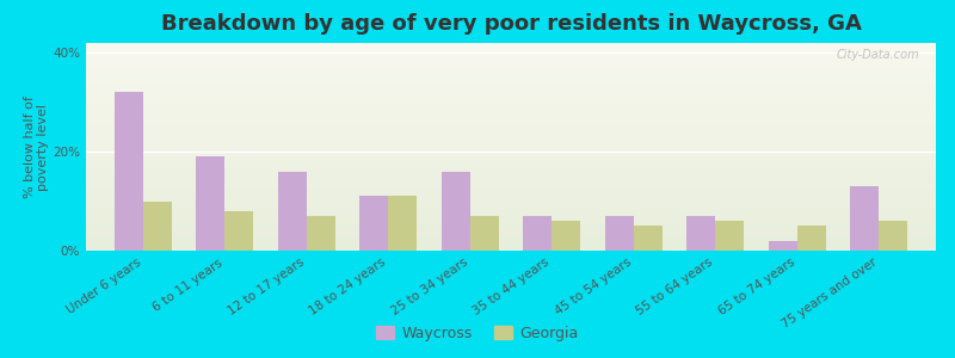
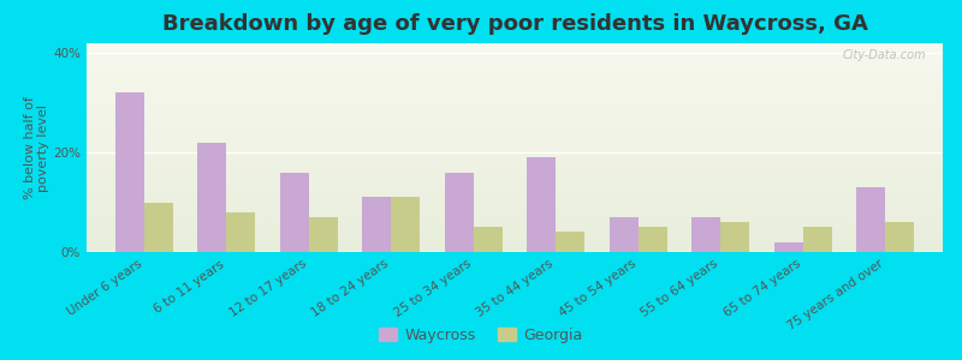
Waycross/6 to 11 years: 19% -> 22%
Georgia/25 to 34 years: 7% -> 5%
Waycross/35 to 44 years: 7% -> 19%
Georgia/35 to 44 years: 6% -> 4%
